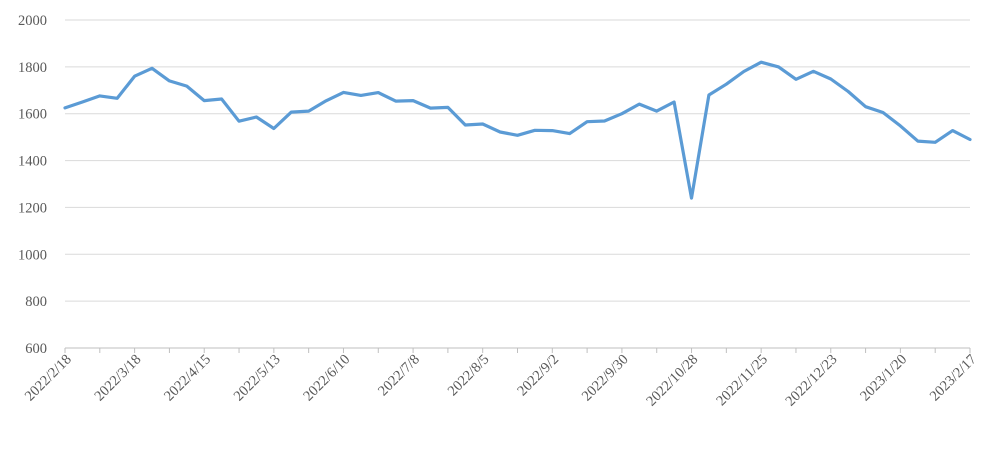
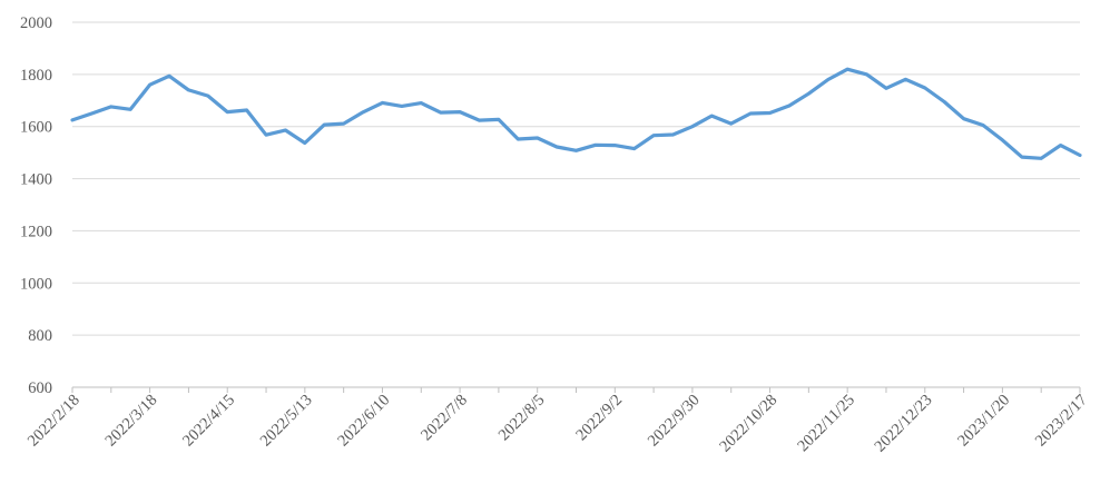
2022/10/28: 1240 -> 1650
